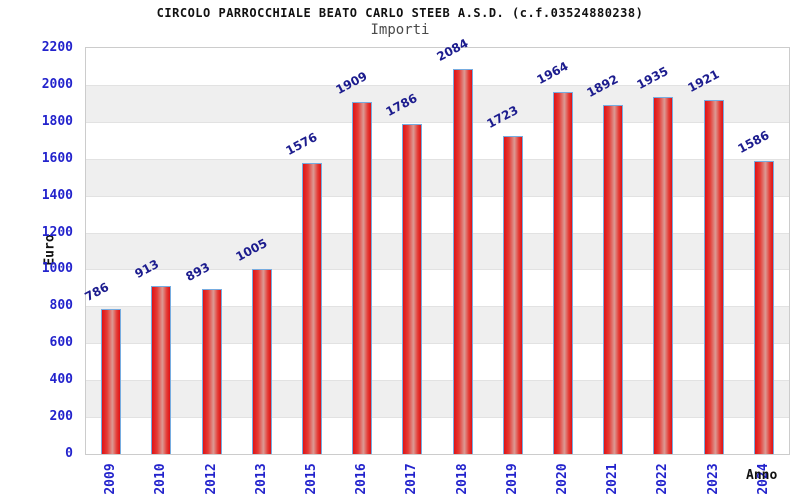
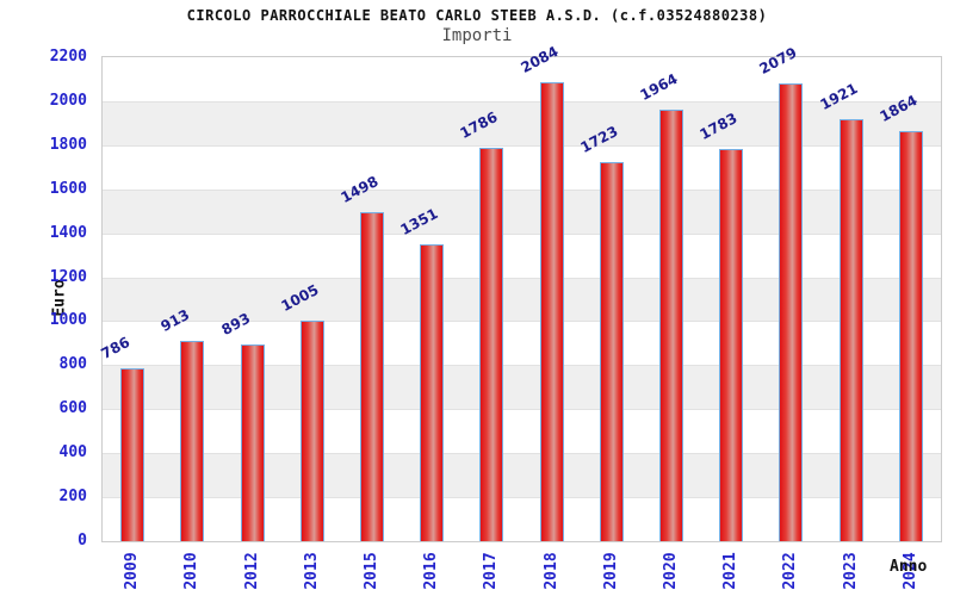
2015: 1576 -> 1498
2016: 1909 -> 1351
2021: 1892 -> 1783
2022: 1935 -> 2079
2024: 1586 -> 1864
